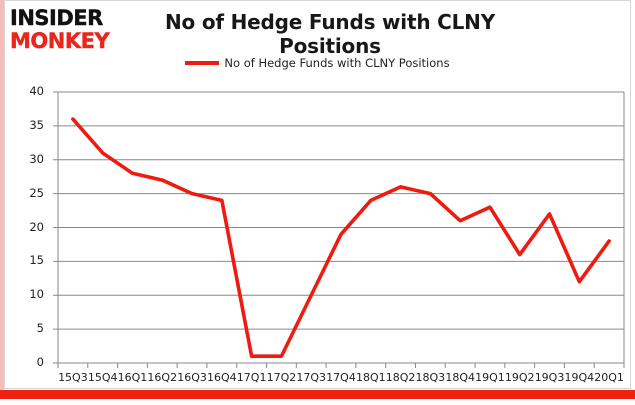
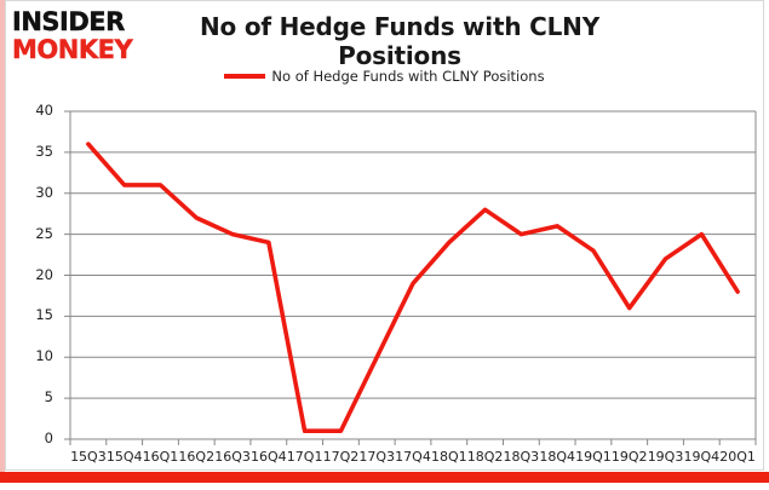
16Q1: 28 -> 31
18Q2: 26 -> 28
18Q4: 21 -> 26
19Q4: 12 -> 25
